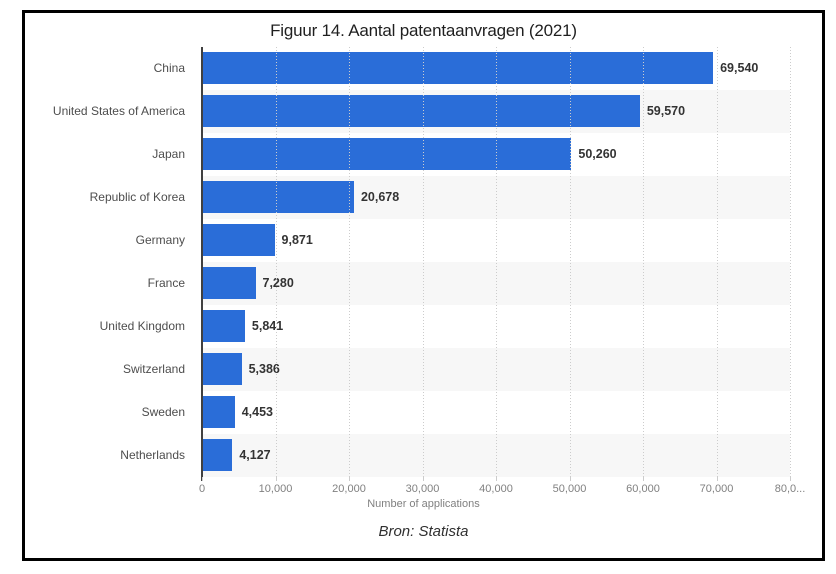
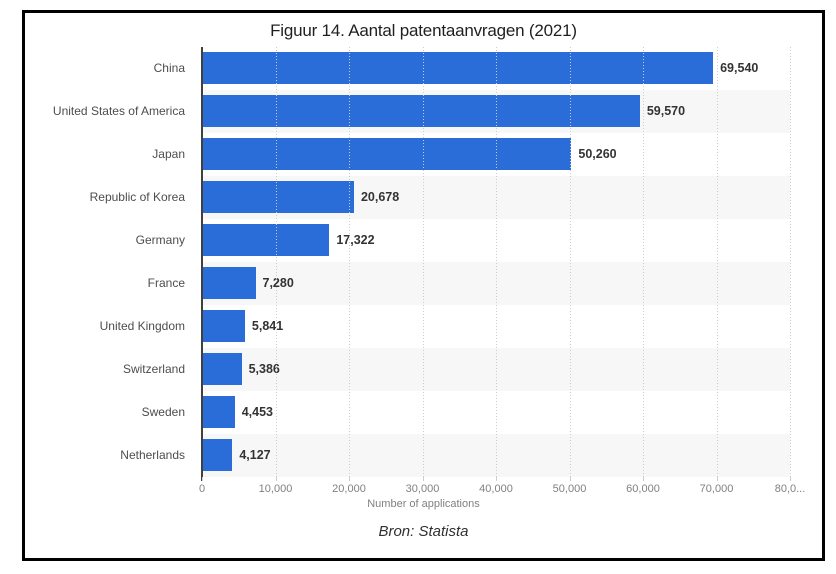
Germany: 9,871 -> 17,322
